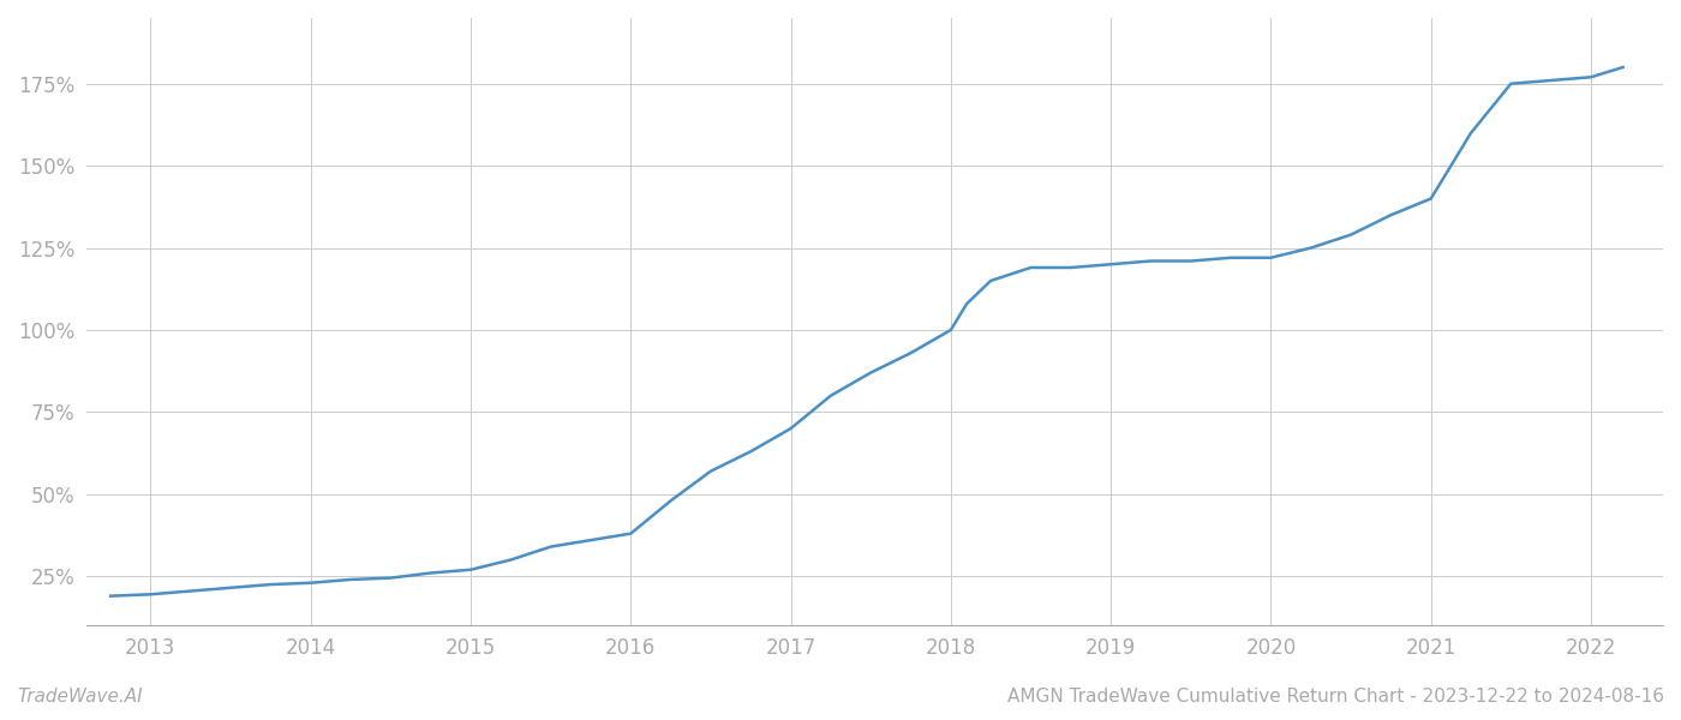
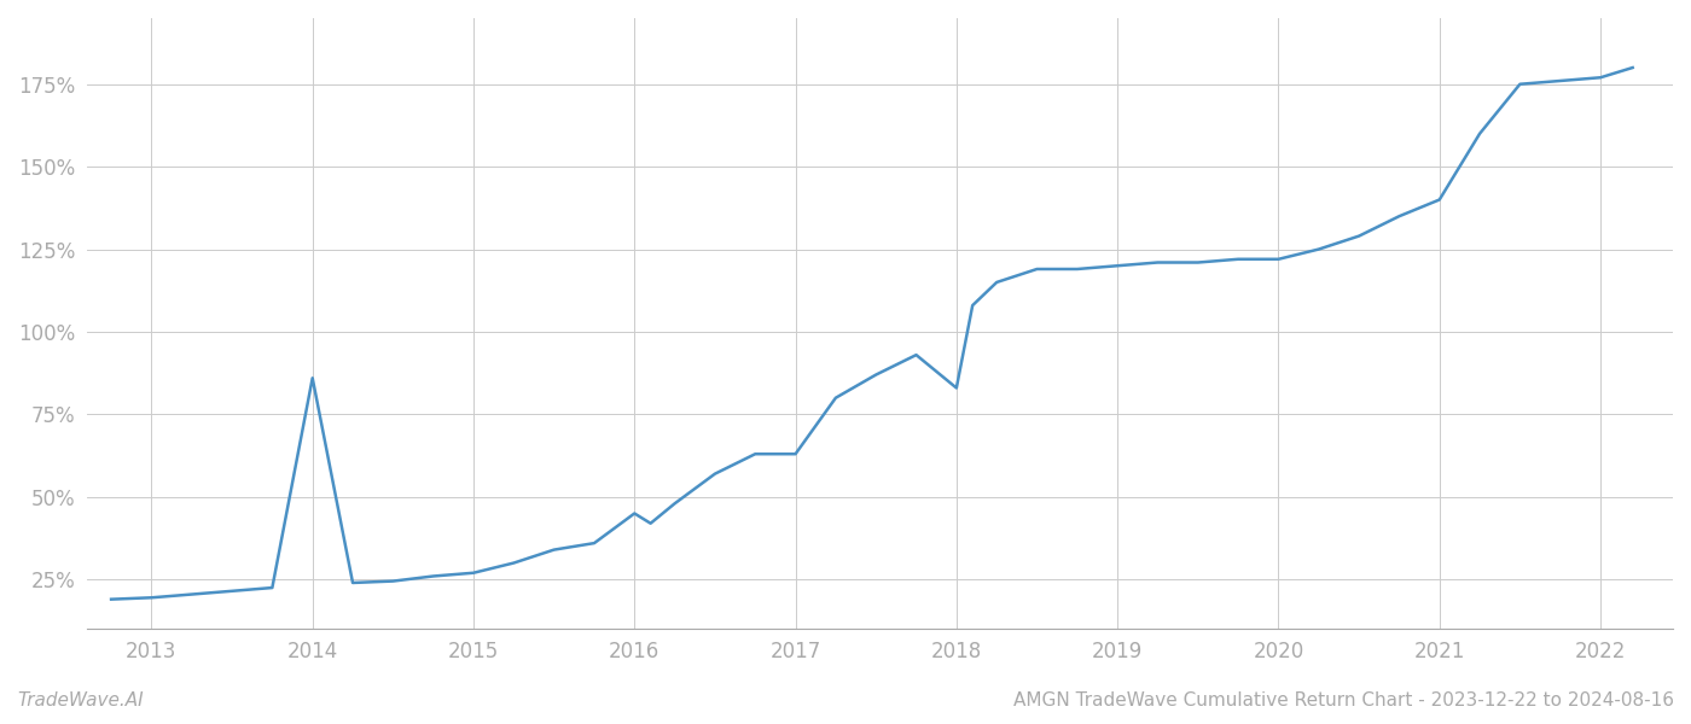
2014: 23.0% -> 86.0%
2016: 38.0% -> 45.0%
2017: 70.0% -> 63.0%
2018: 100.0% -> 83.0%
